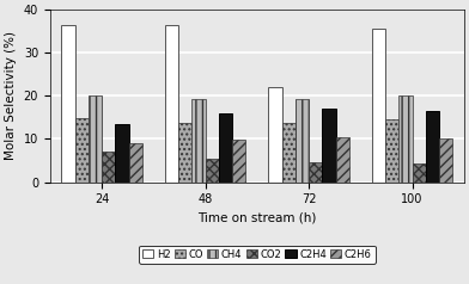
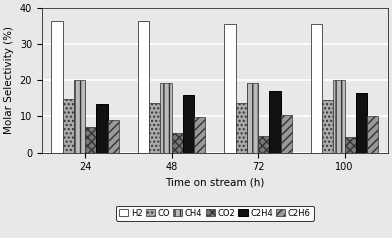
H2/72: 22.0 -> 35.5
